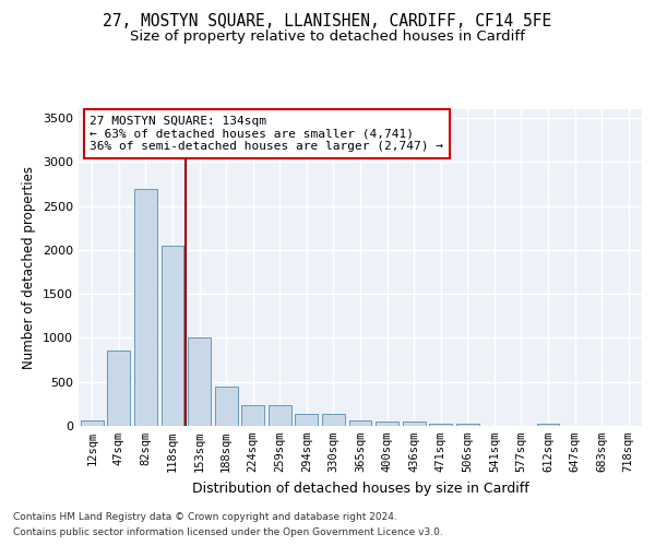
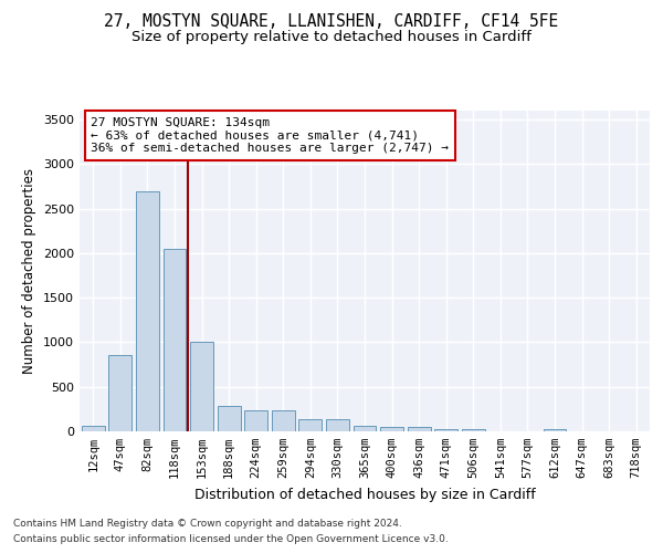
188sqm: 450 -> 280
